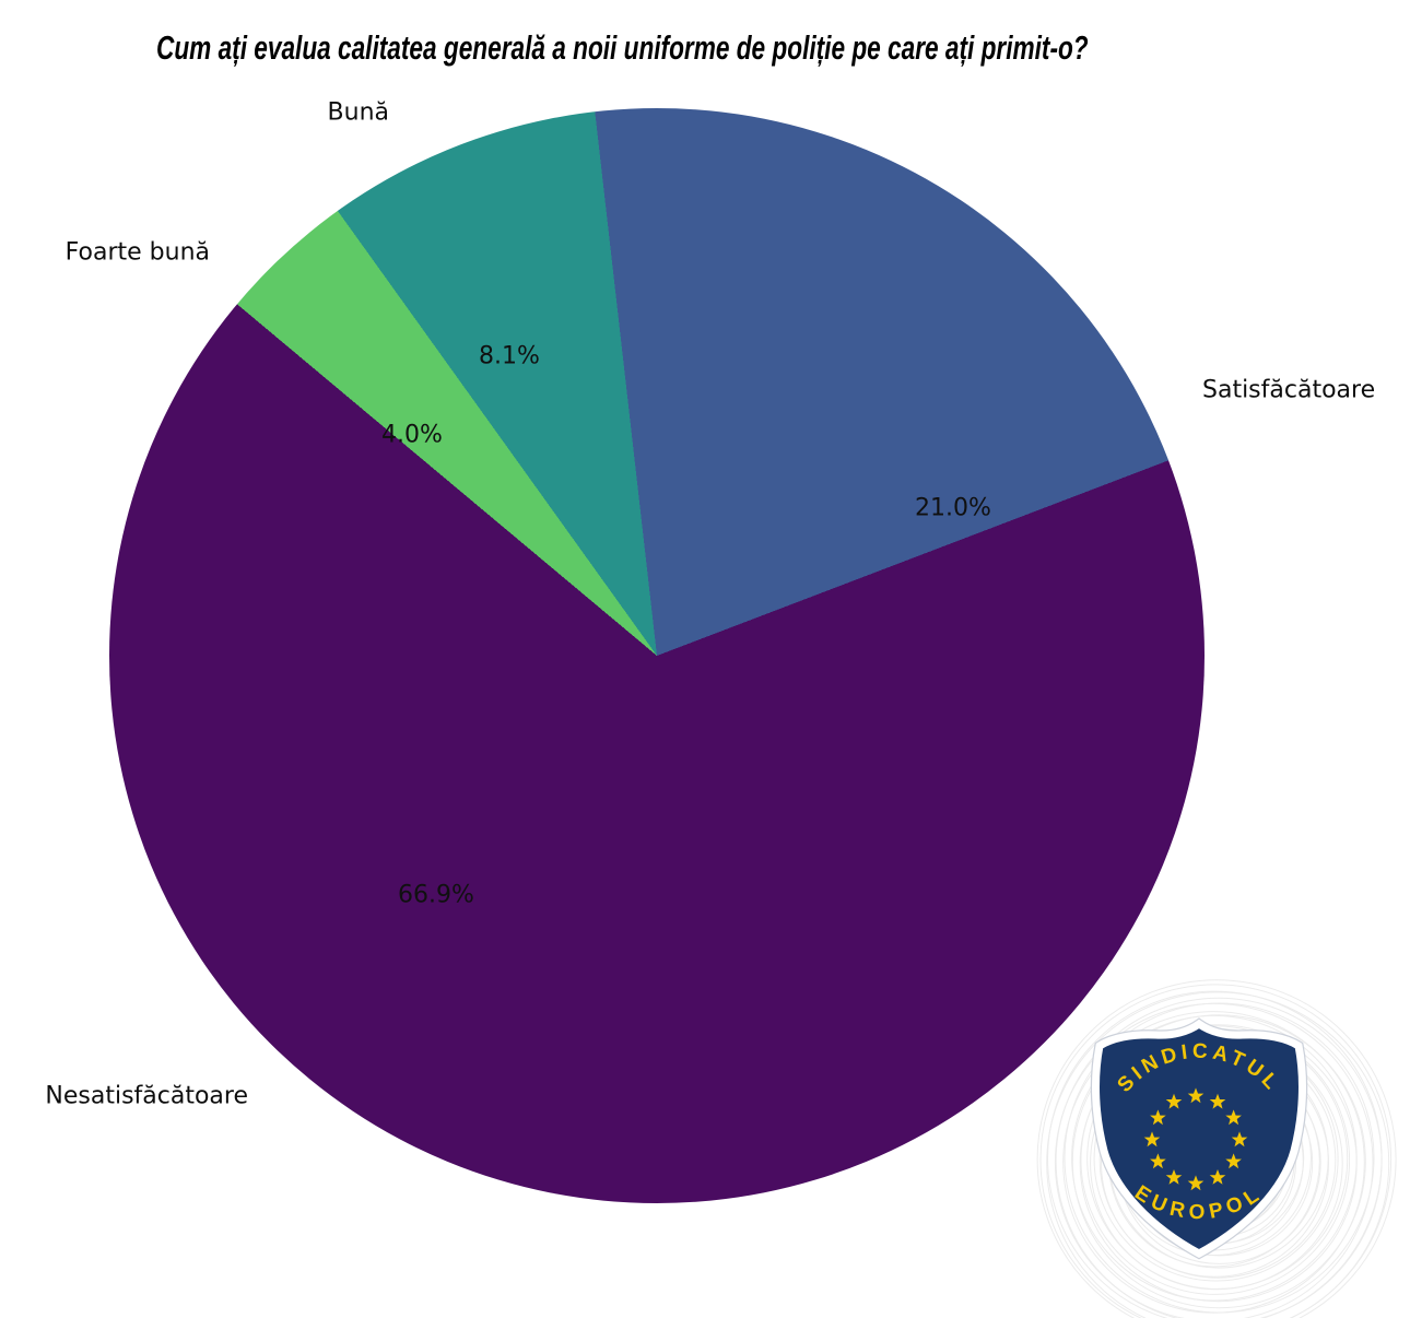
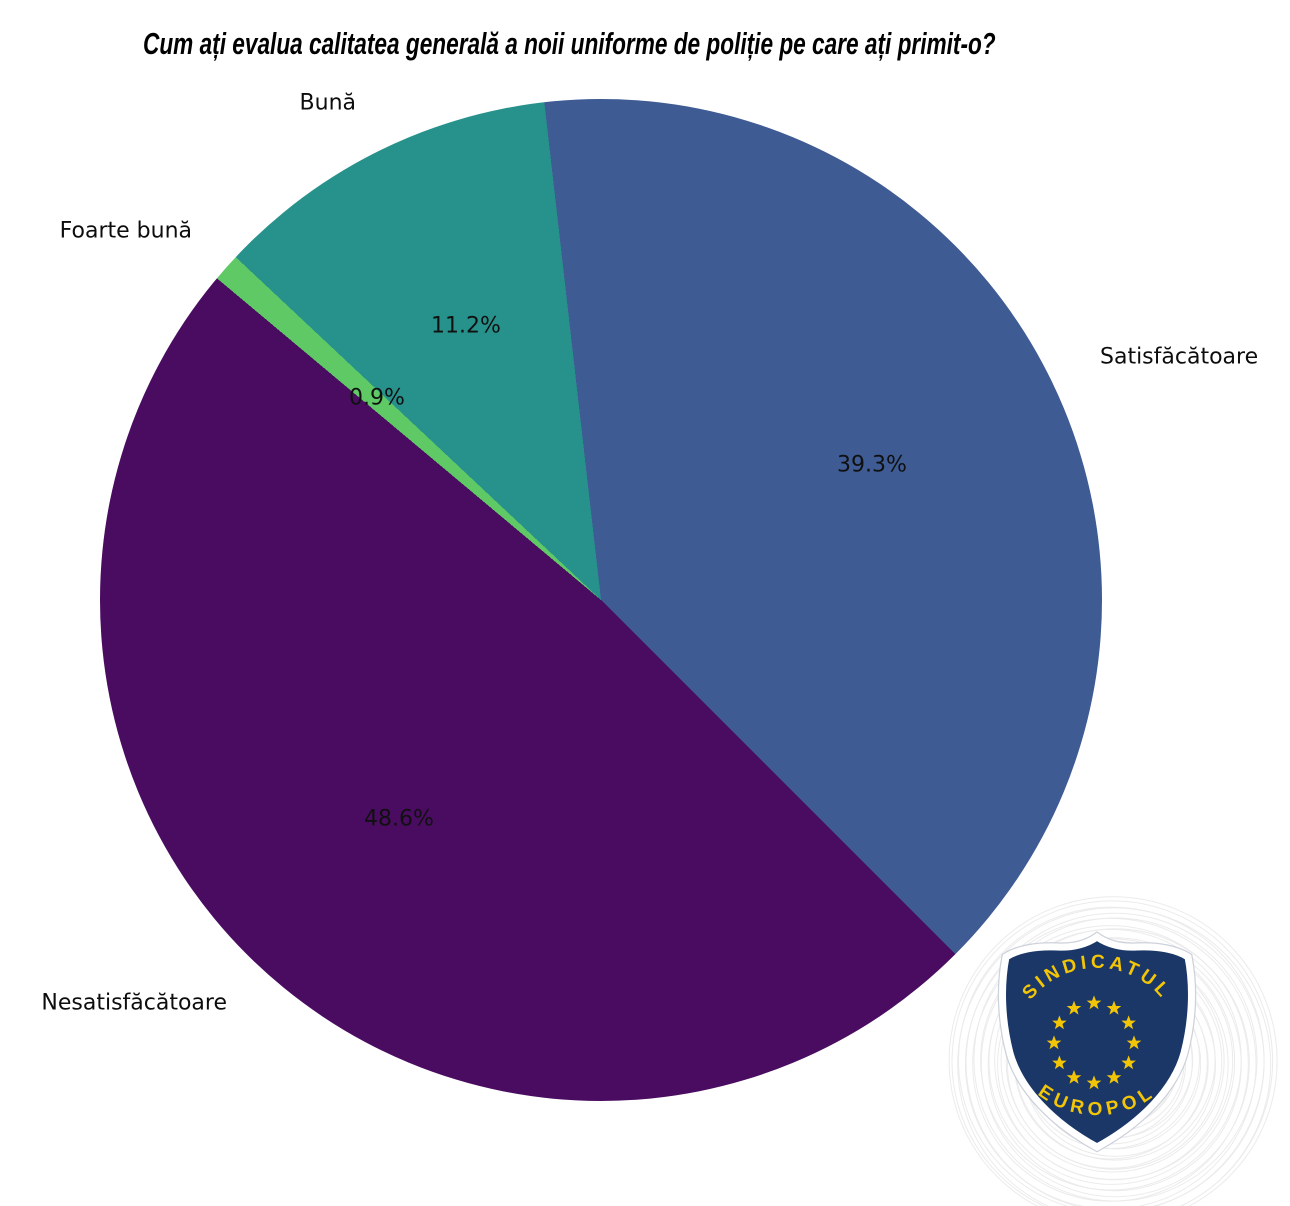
Satisfăcătoare: 21.0% -> 39.3%
Nesatisfăcătoare: 66.9% -> 48.6%
Foarte bună: 4.0% -> 0.9%
Bună: 8.1% -> 11.2%
